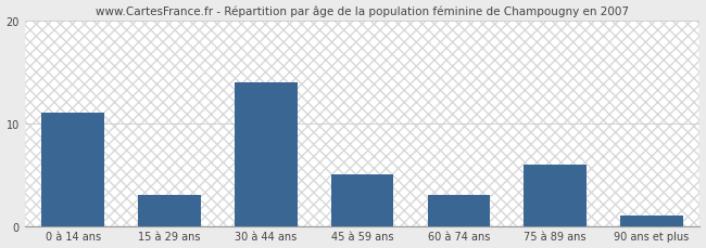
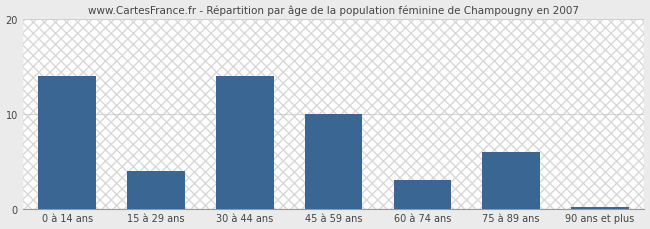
0 à 14 ans: 11.0 -> 14.0
15 à 29 ans: 3.0 -> 4.0
45 à 59 ans: 5.0 -> 10.0
90 ans et plus: 1.0 -> 0.2
